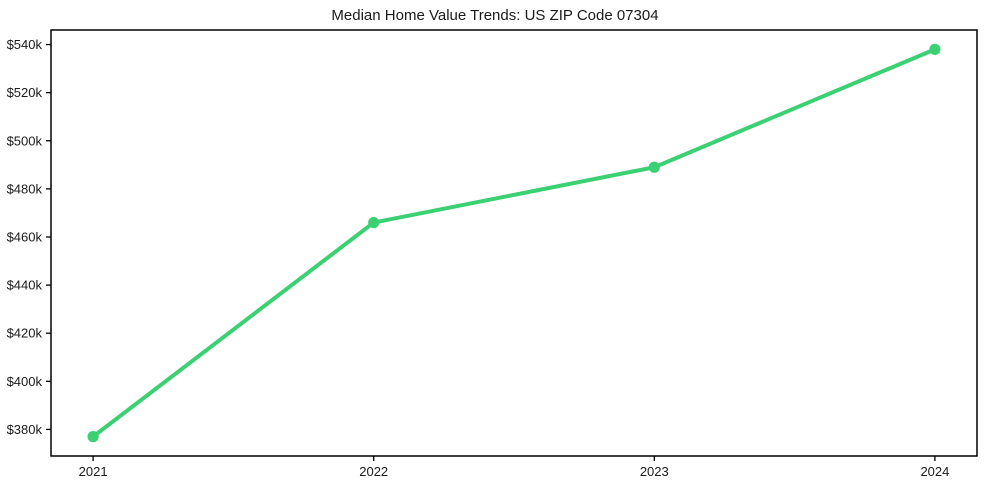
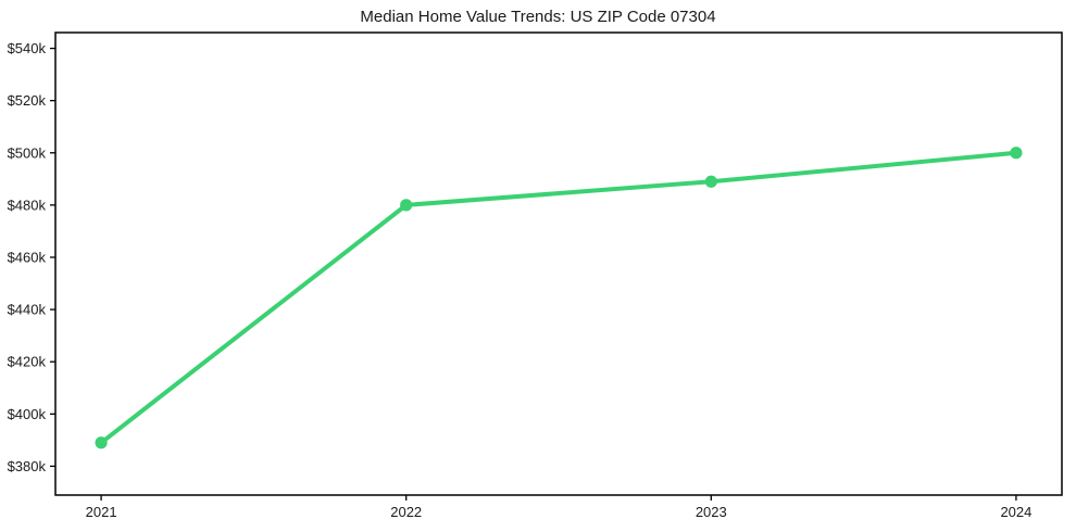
2021: $377k -> $389k
2022: $466k -> $480k
2024: $538k -> $500k
